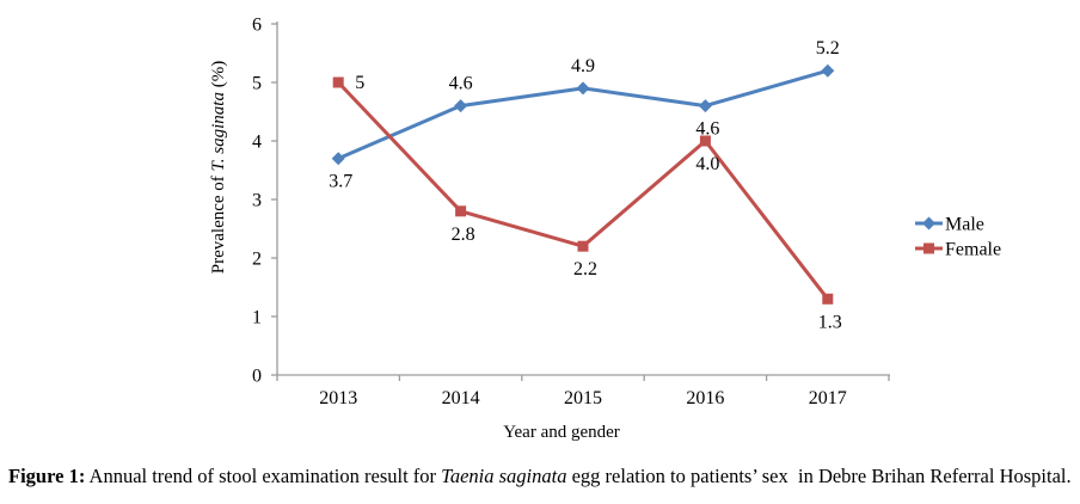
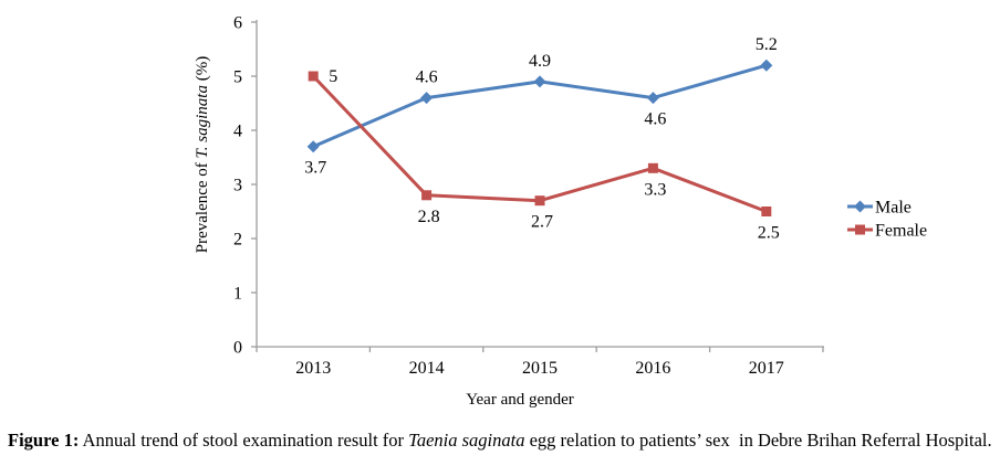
Female/2015: 2.2 -> 2.7
Female/2016: 4.0 -> 3.3
Female/2017: 1.3 -> 2.5
